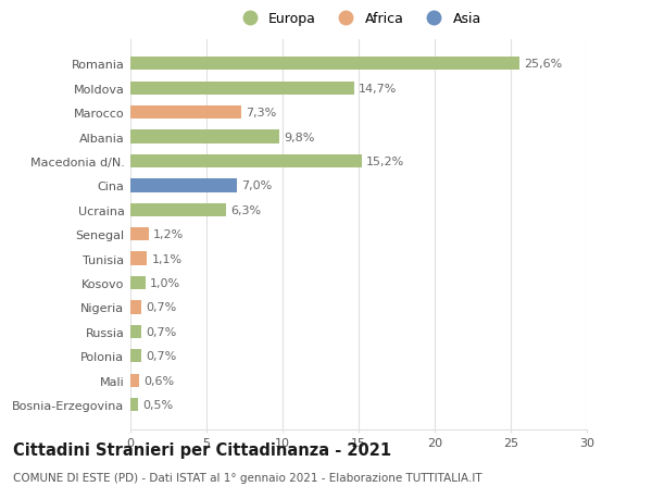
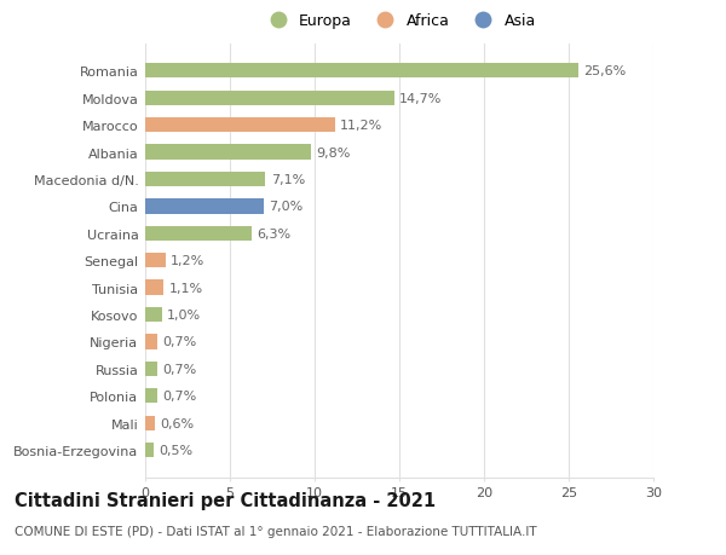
Marocco: 7,3% -> 11,2%
Macedonia d/N.: 15,2% -> 7,1%
